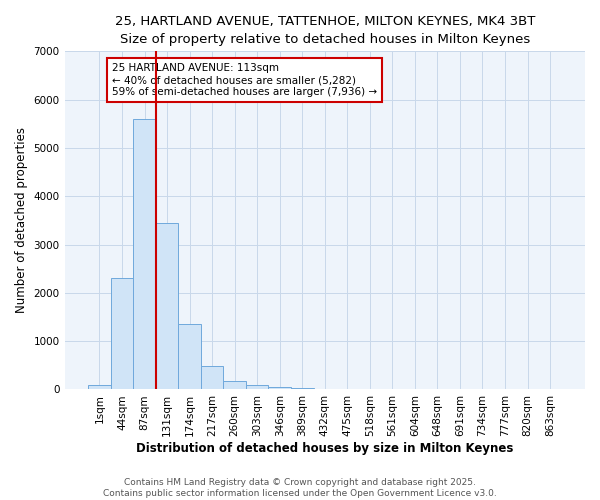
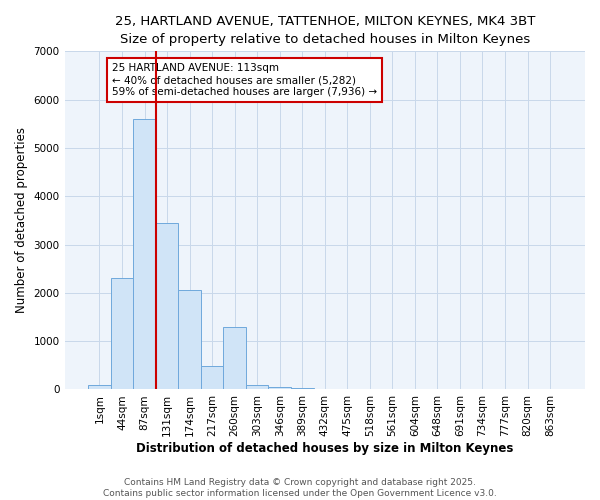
174sqm: 1350 -> 2050
260sqm: 170 -> 1300
